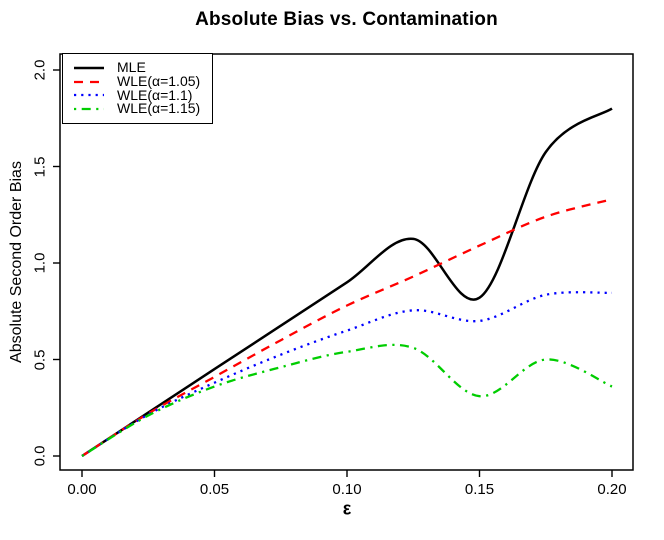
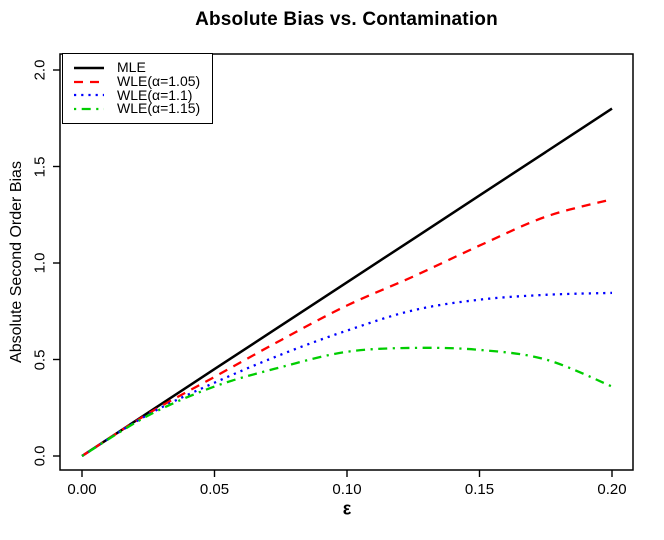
MLE/0.15: 0.82 -> 1.35
WLE(α=1.1)/0.15: 0.70 -> 0.81
WLE(α=1.15)/0.15: 0.31 -> 0.55
